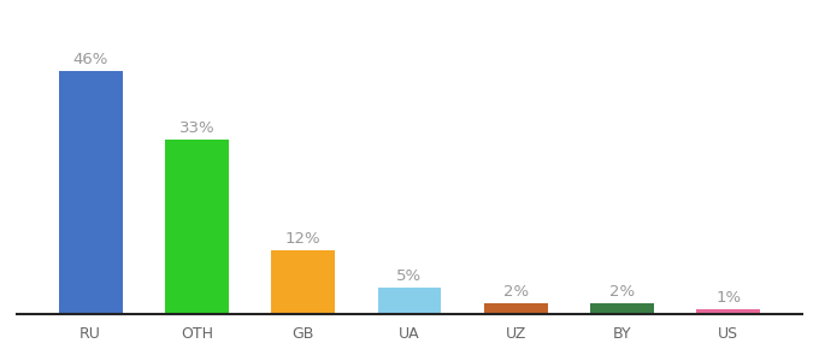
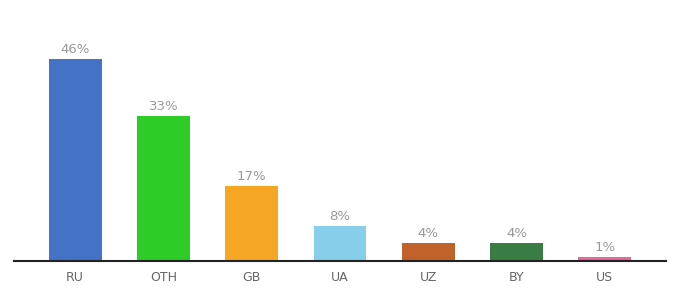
GB: 12% -> 17%
UA: 5% -> 8%
UZ: 2% -> 4%
BY: 2% -> 4%
